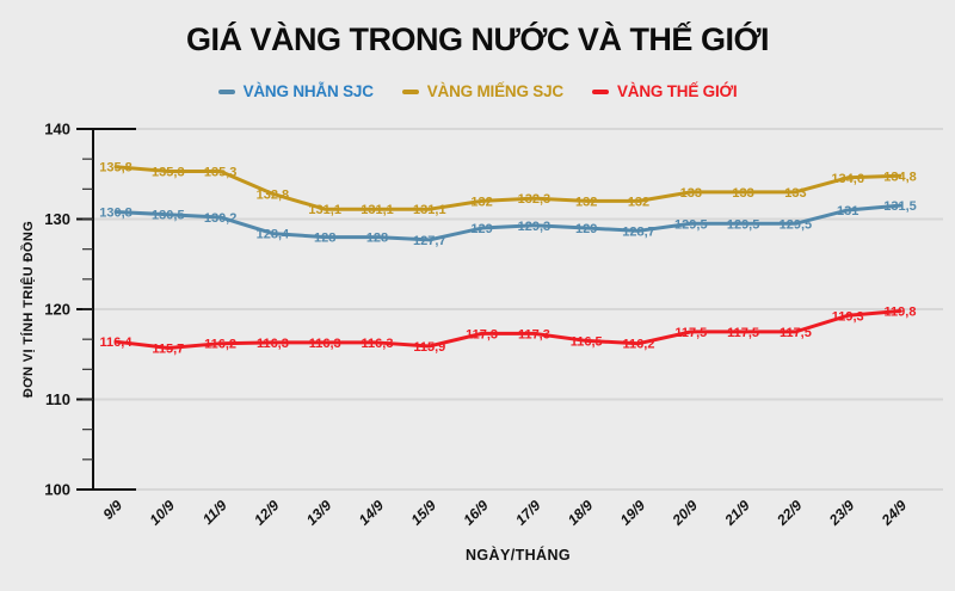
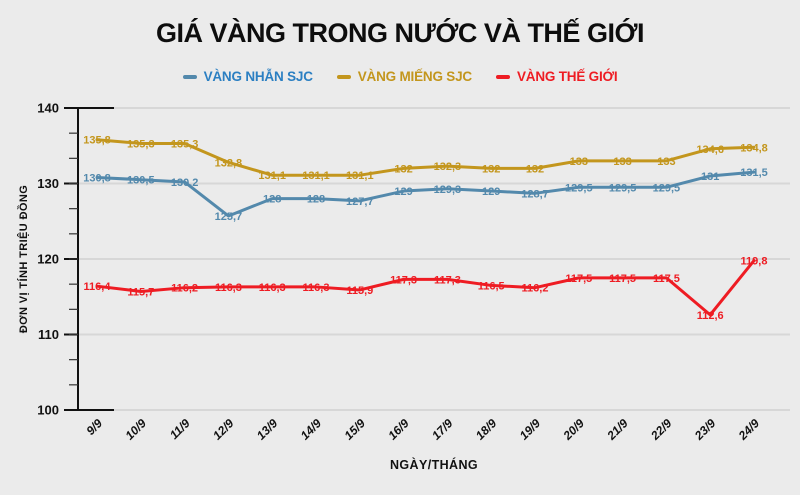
VÀNG NHẪN SJC/12/9: 128,4 -> 125,7
VÀNG THẾ GIỚI/23/9: 119,3 -> 112,6
